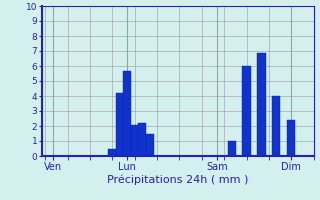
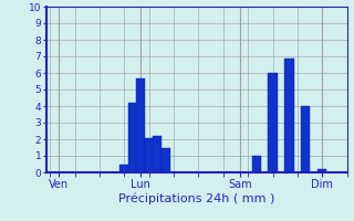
Dim: 2.4 -> 0.2
